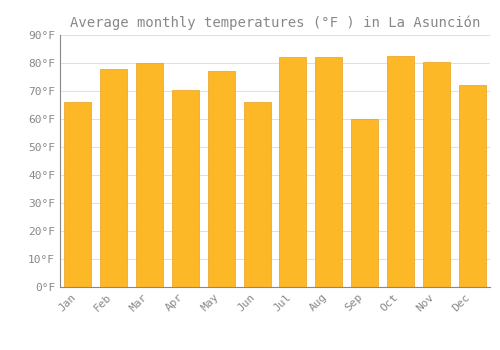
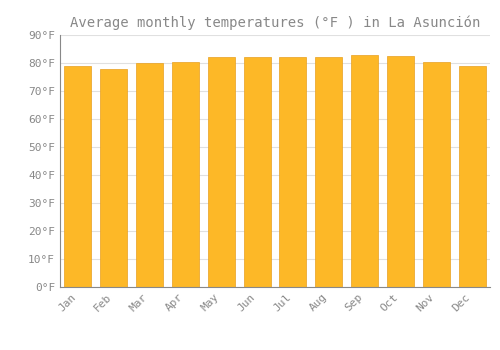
Jan: 66.0°F -> 79.0°F
Apr: 70.5°F -> 80.5°F
May: 77.0°F -> 82.0°F
Jun: 66.0°F -> 82.0°F
Sep: 60.0°F -> 83.0°F
Dec: 72.0°F -> 79.0°F
